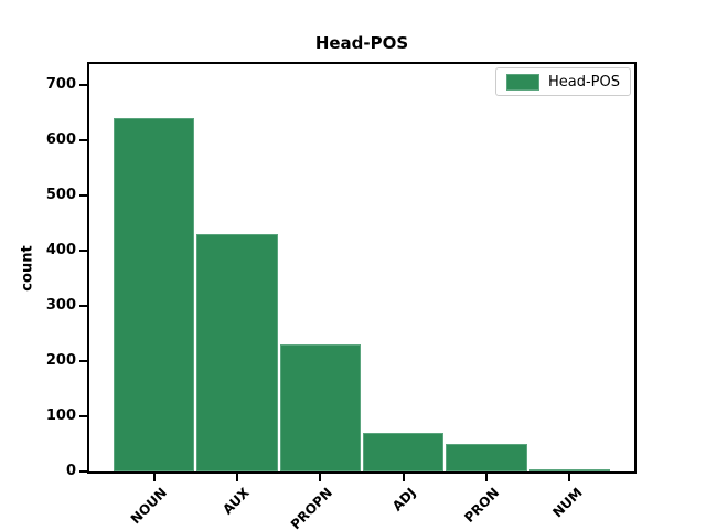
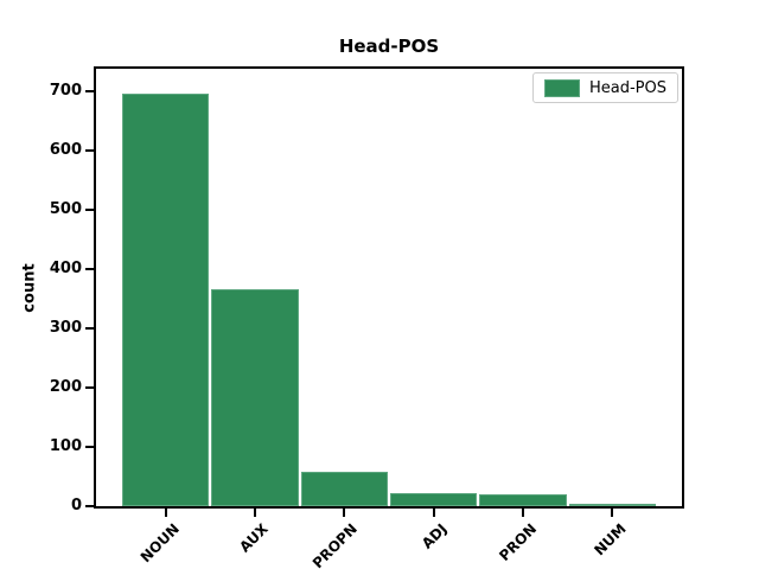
NOUN: 640 -> 700
AUX: 430 -> 370
PROPN: 230 -> 60
ADJ: 70 -> 20
PRON: 50 -> 20
